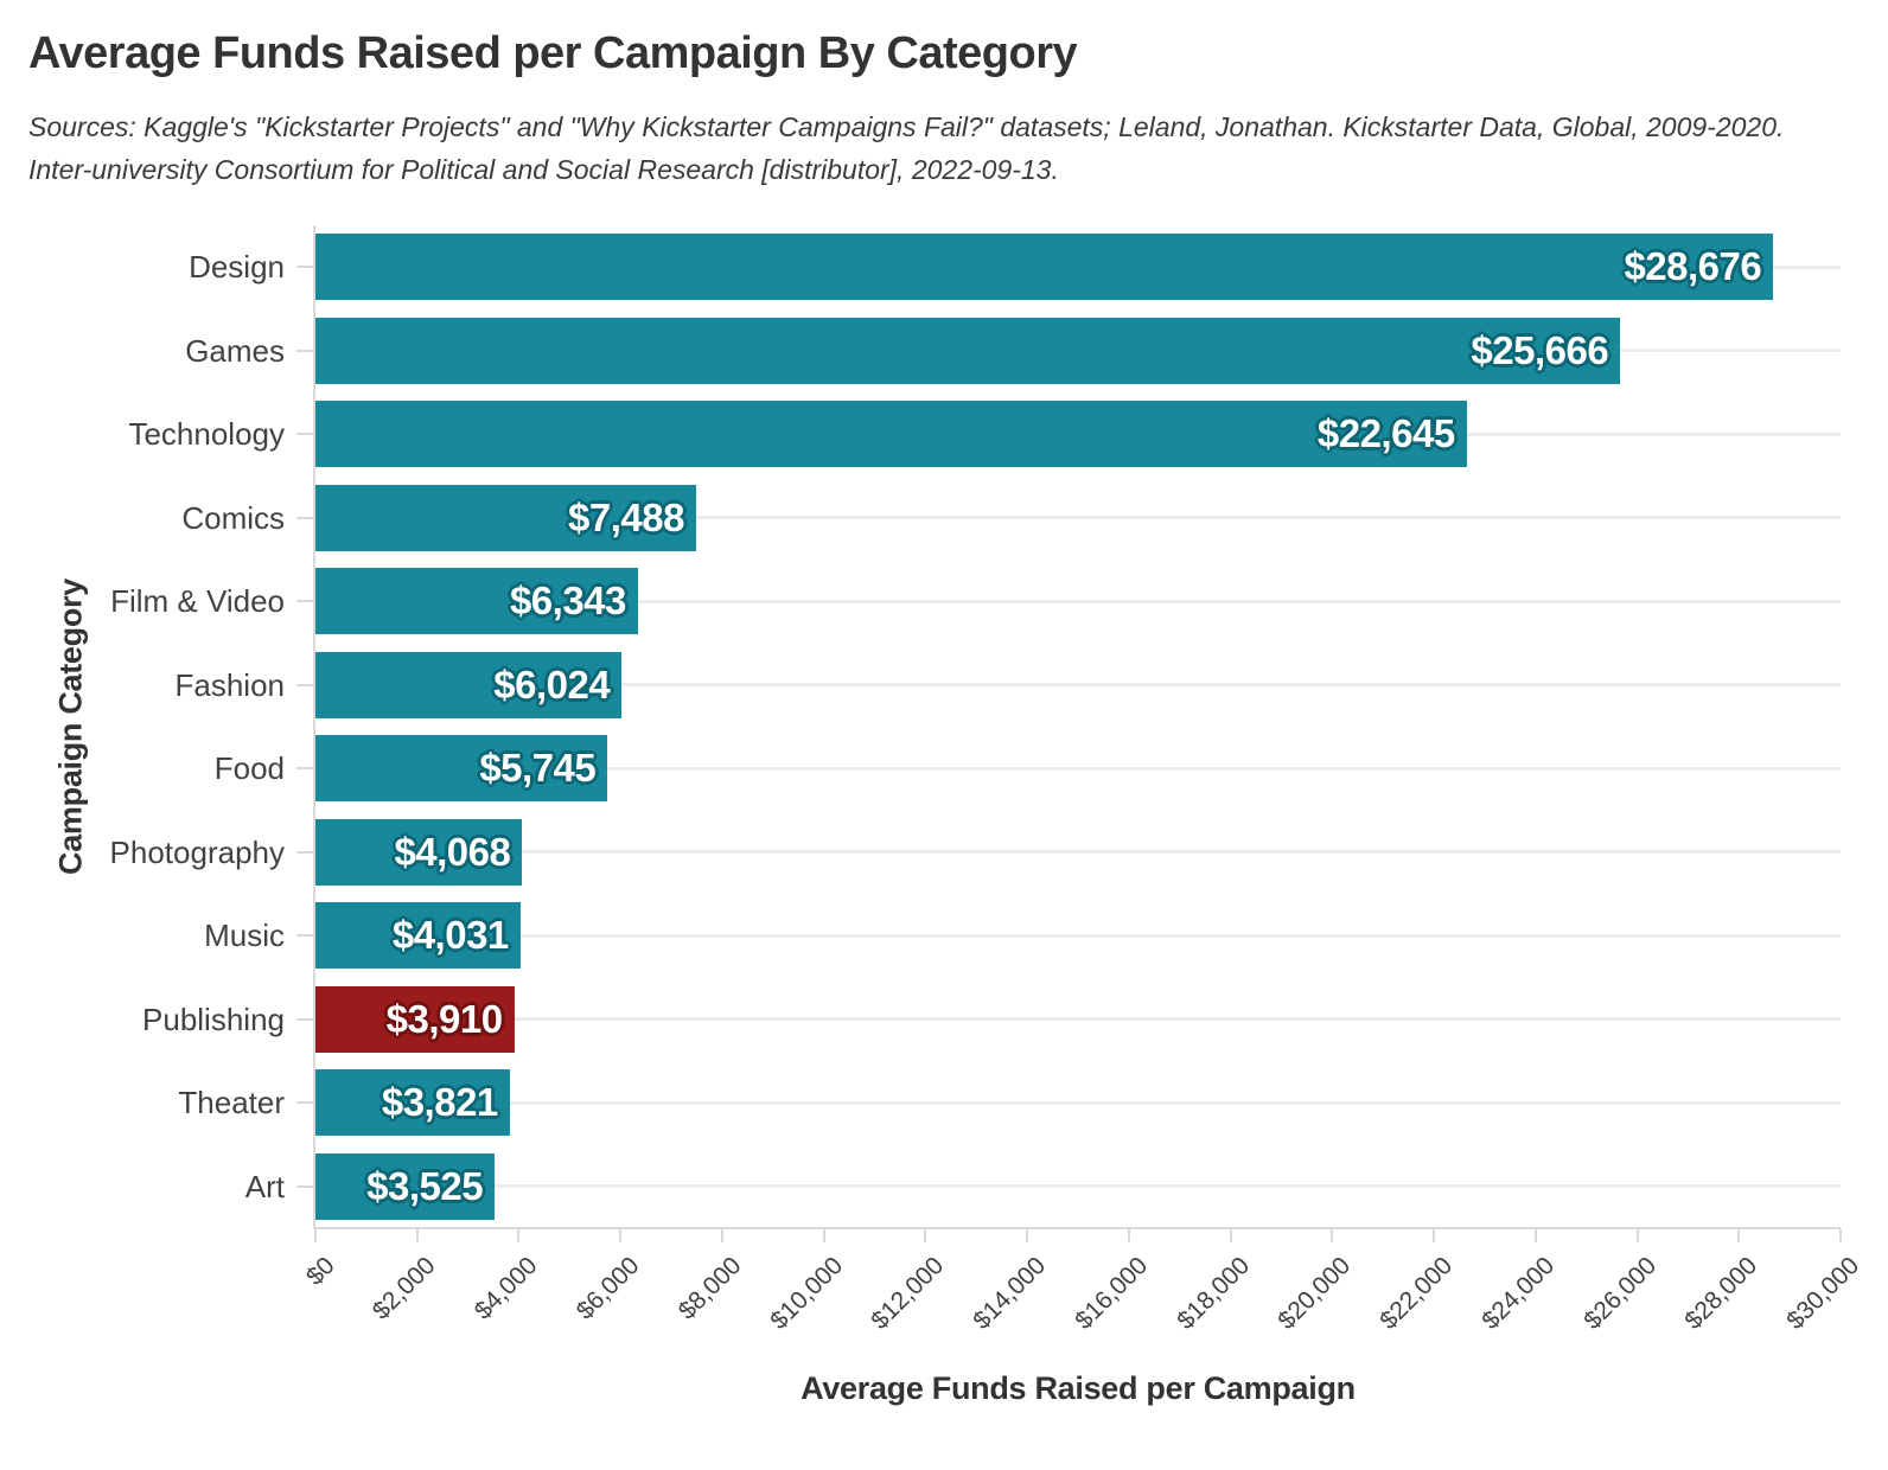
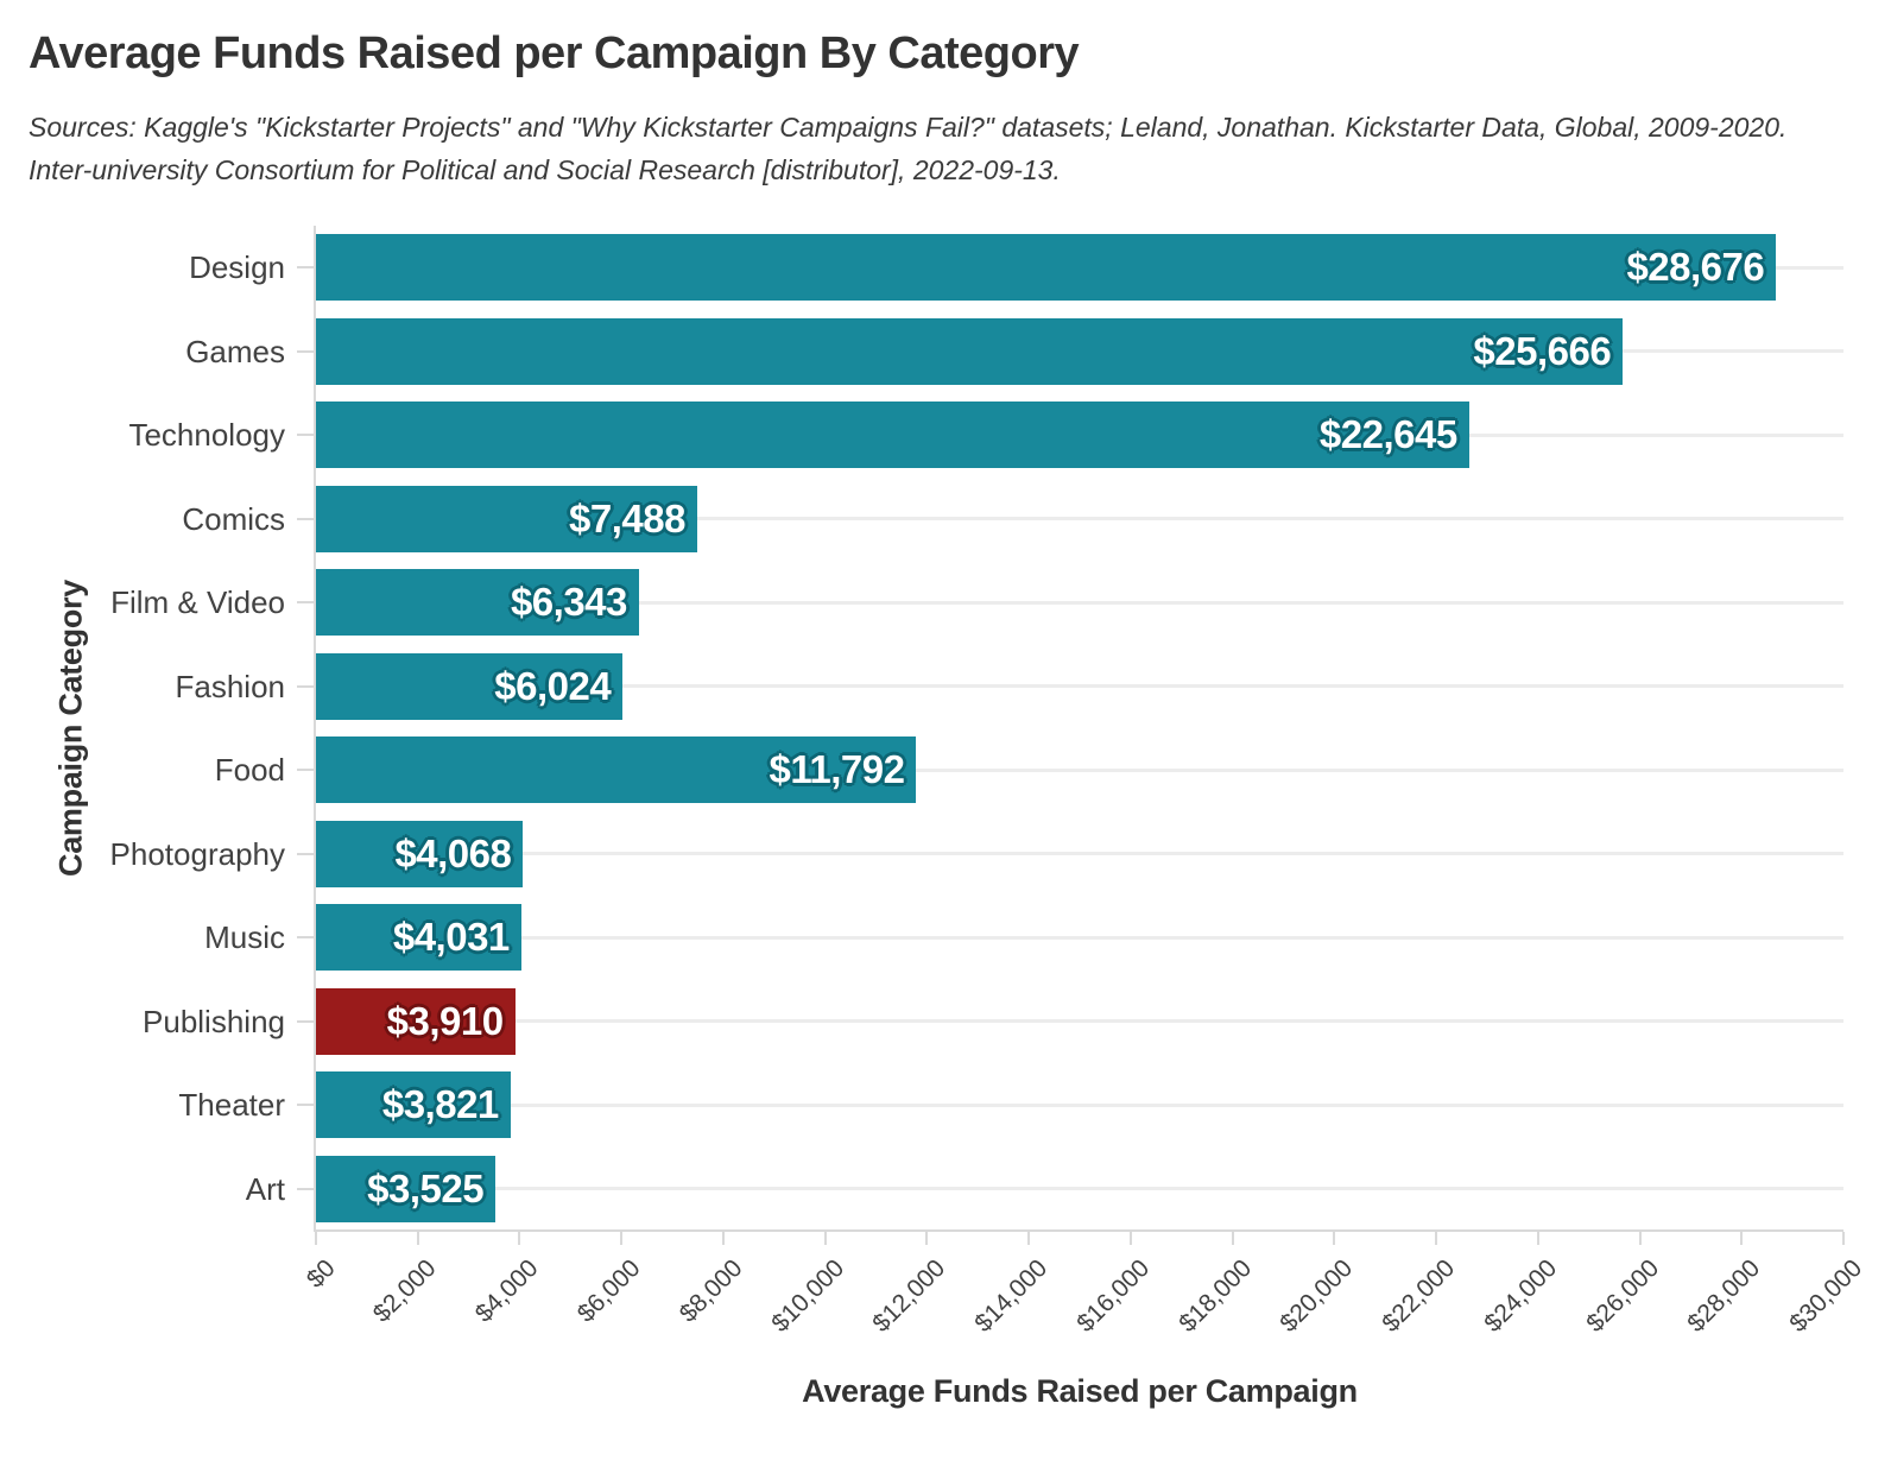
Food: $5,745 -> $11,792
